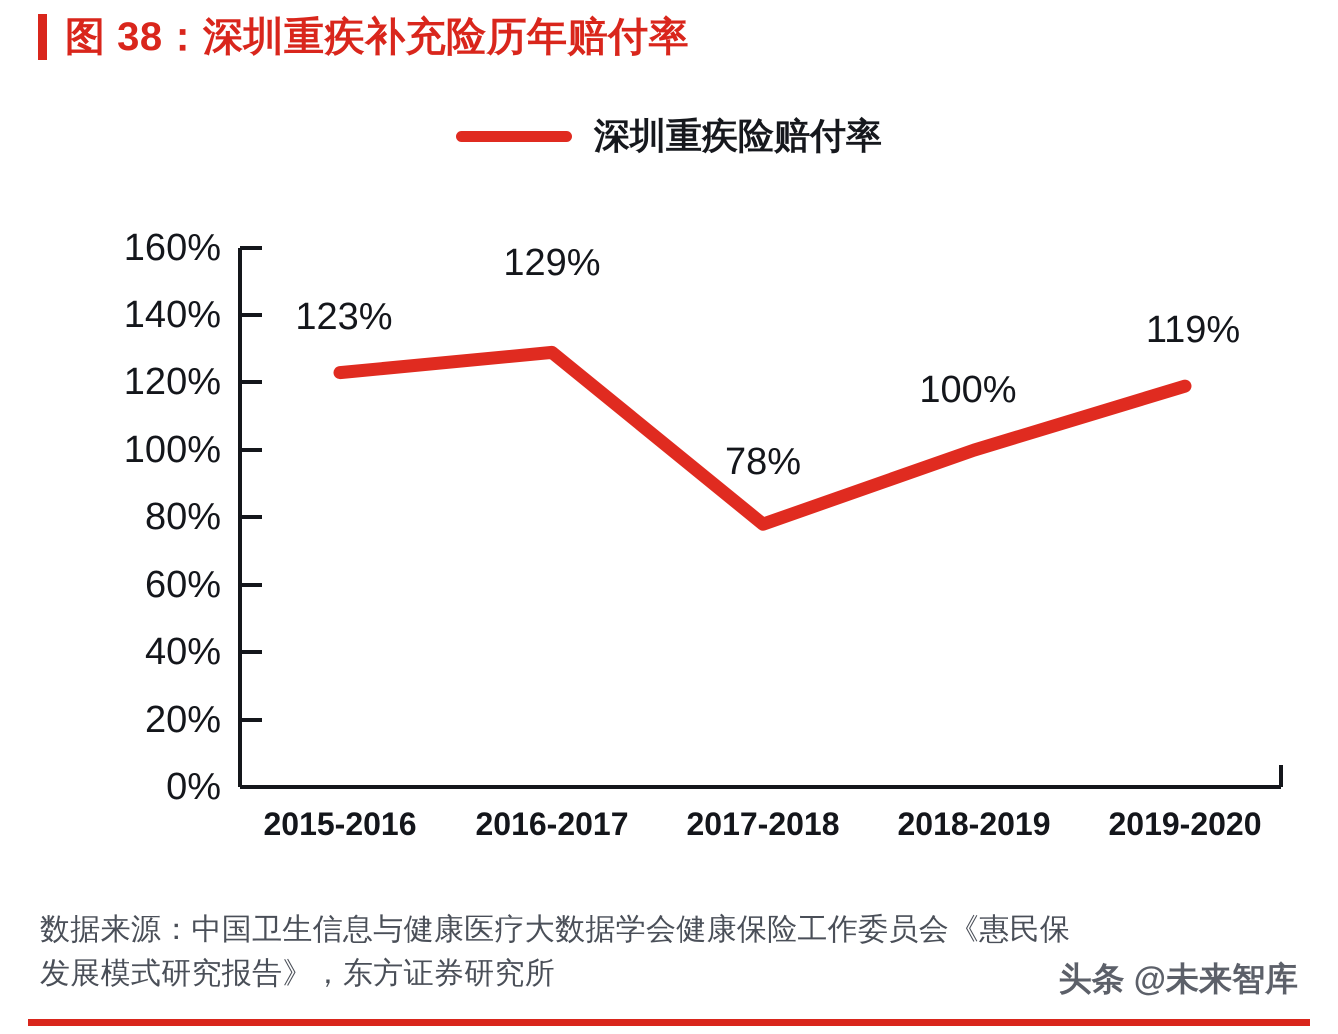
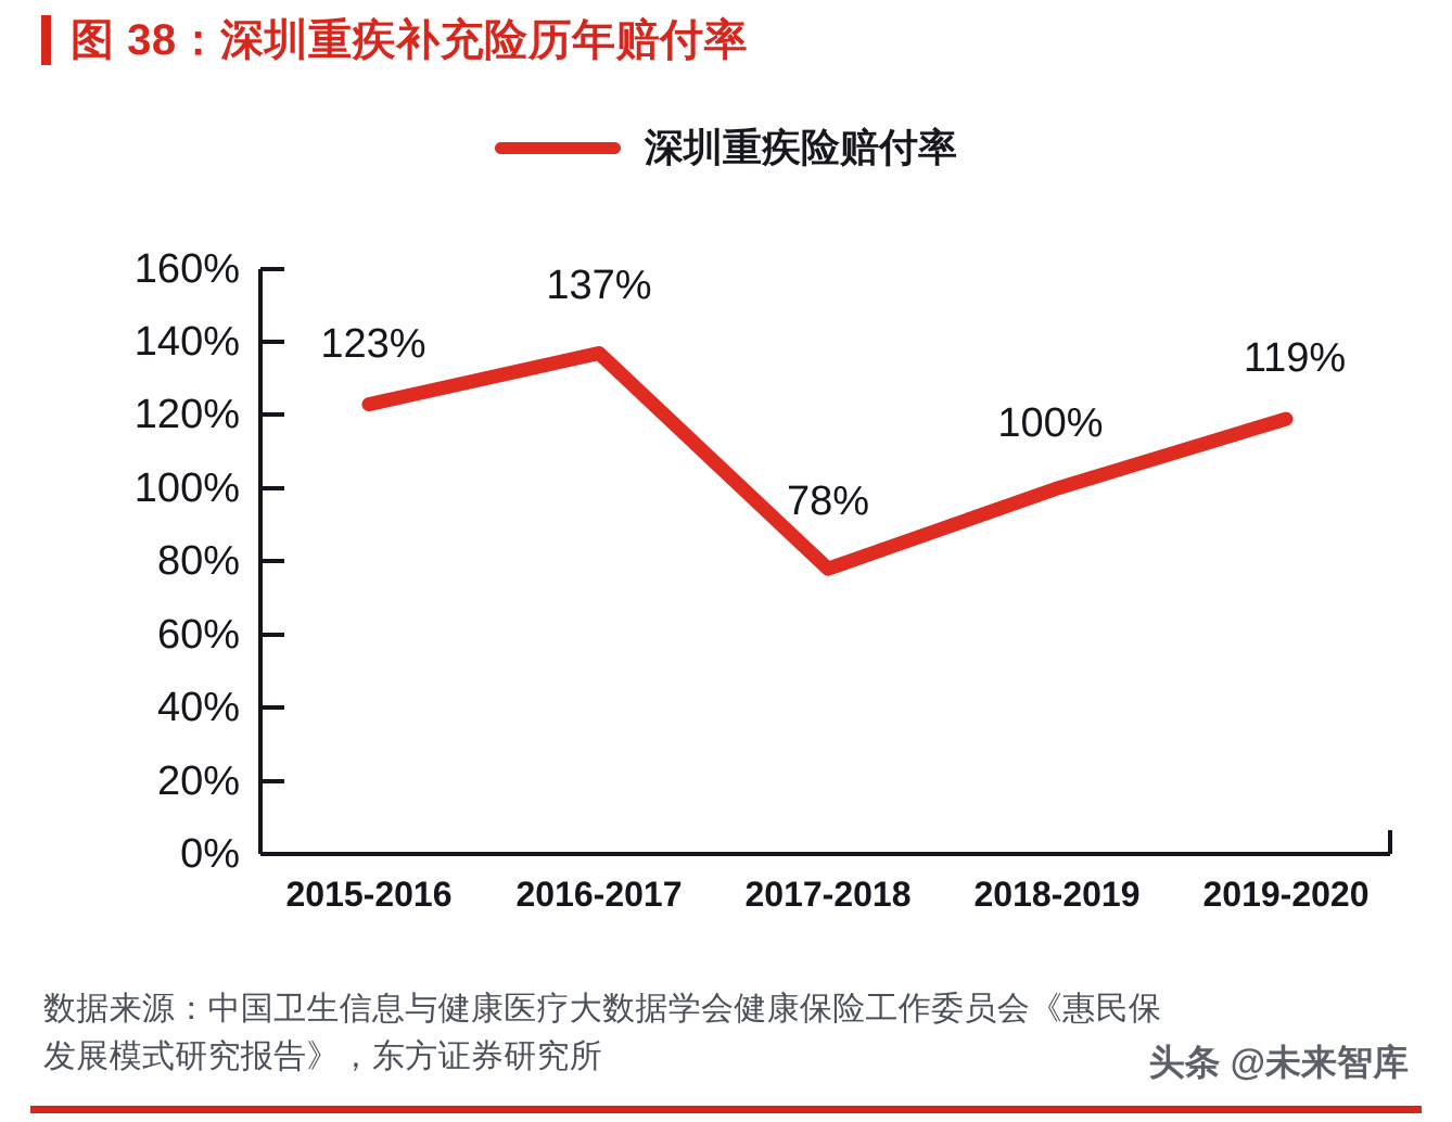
2016-2017: 129% -> 137%
